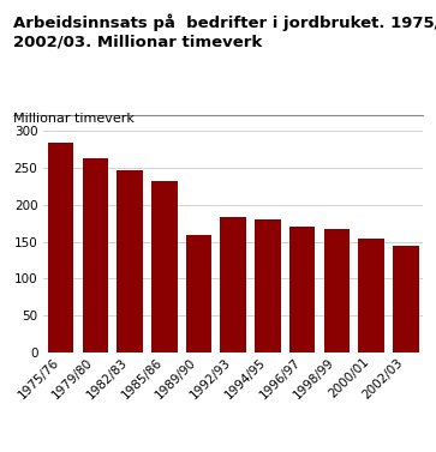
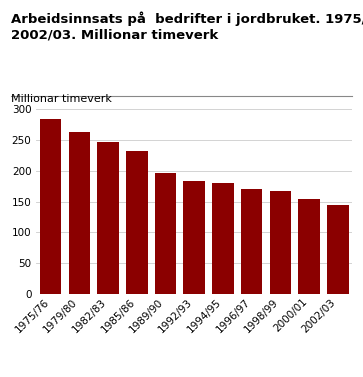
1989/90: 160 -> 197
